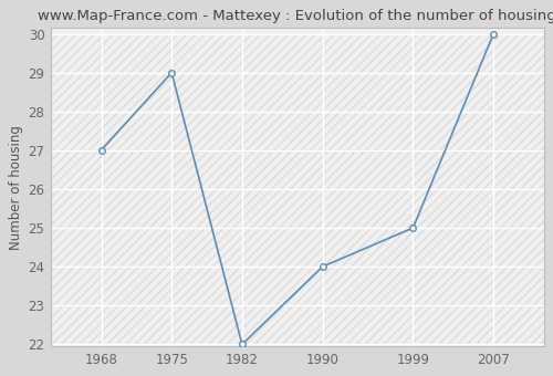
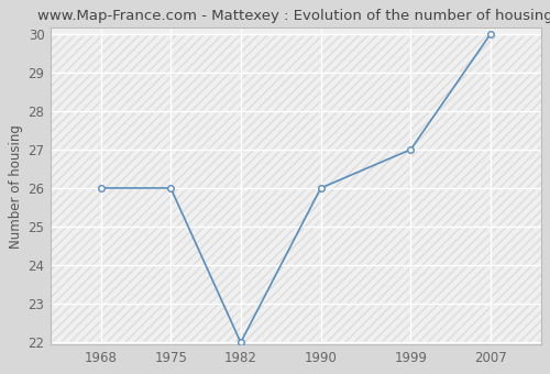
1968: 27 -> 26
1975: 29 -> 26
1990: 24 -> 26
1999: 25 -> 27
